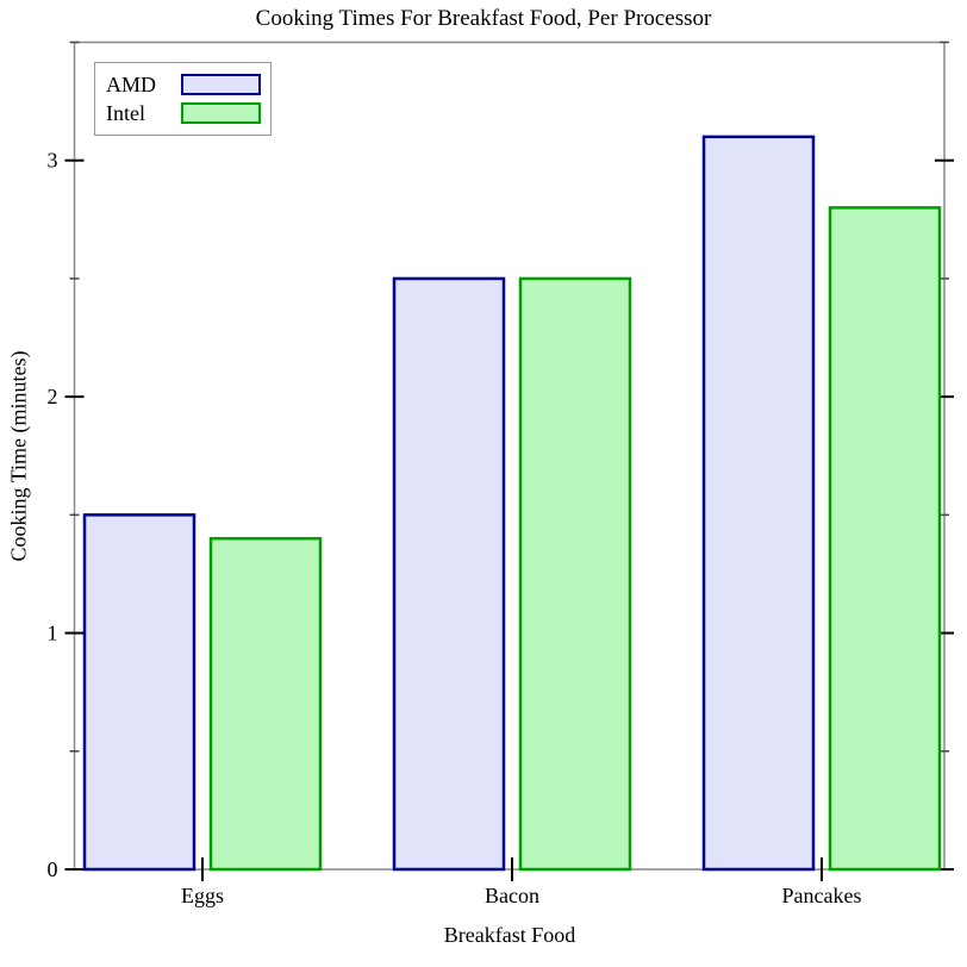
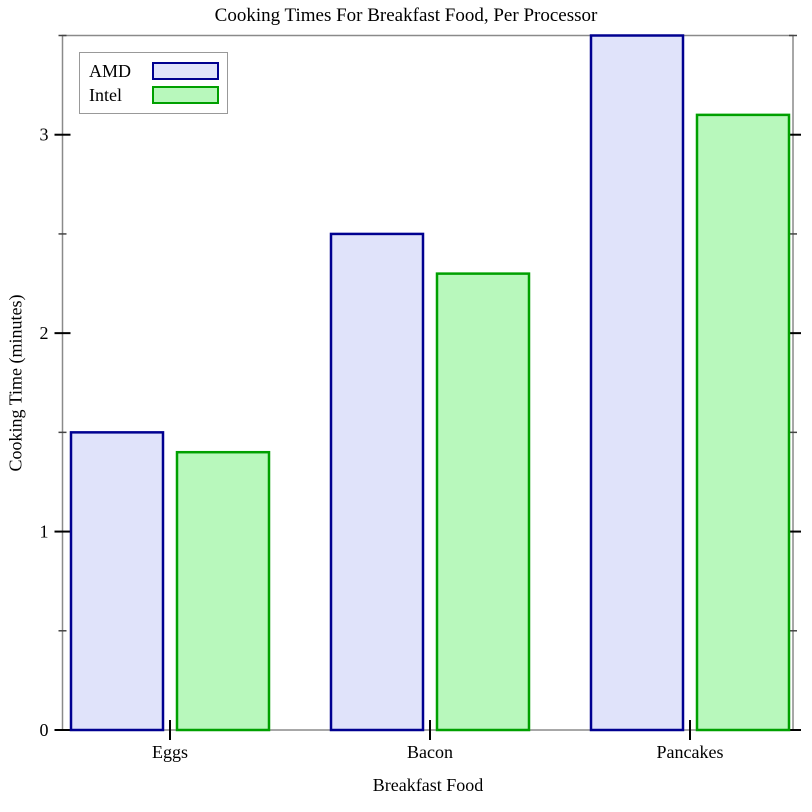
Intel/Bacon: 2.5 -> 2.3
AMD/Pancakes: 3.1 -> 3.5
Intel/Pancakes: 2.8 -> 3.1
